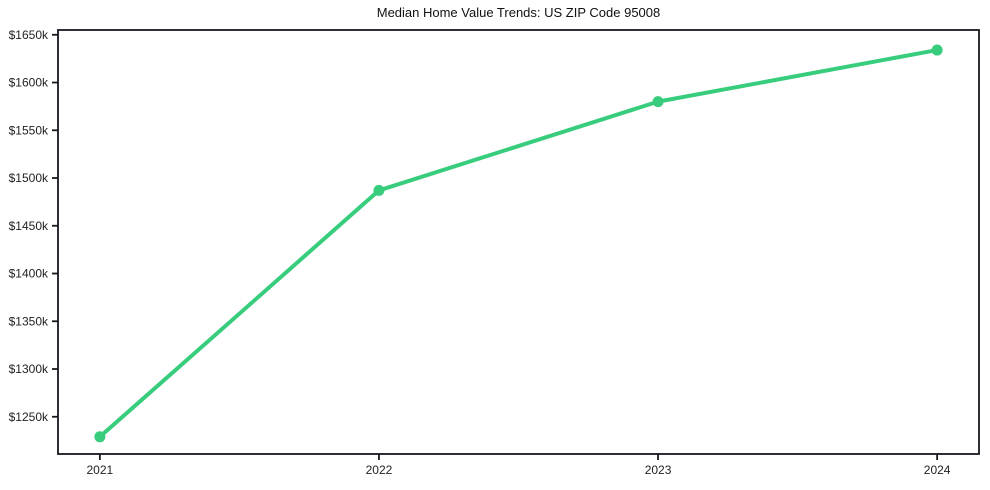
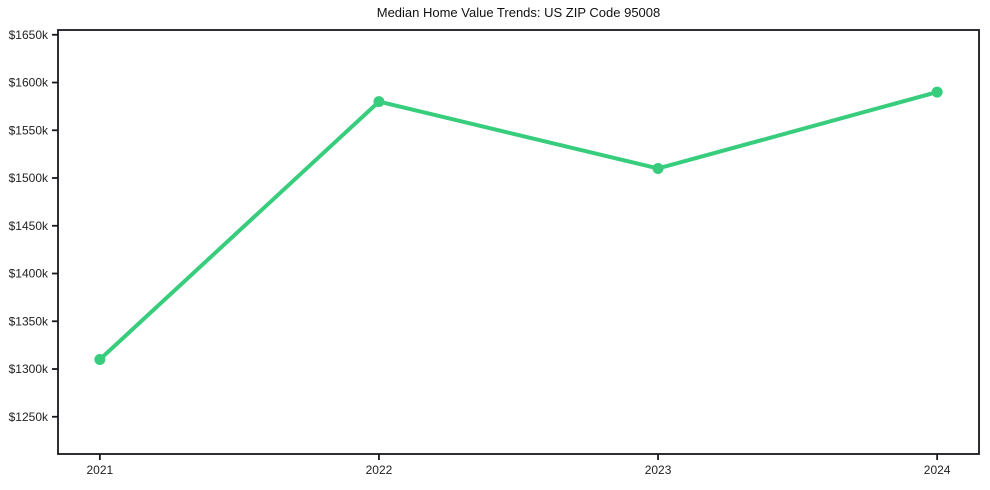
2021: $1230k -> $1310k
2022: $1490k -> $1580k
2023: $1580k -> $1510k
2024: $1630k -> $1590k
